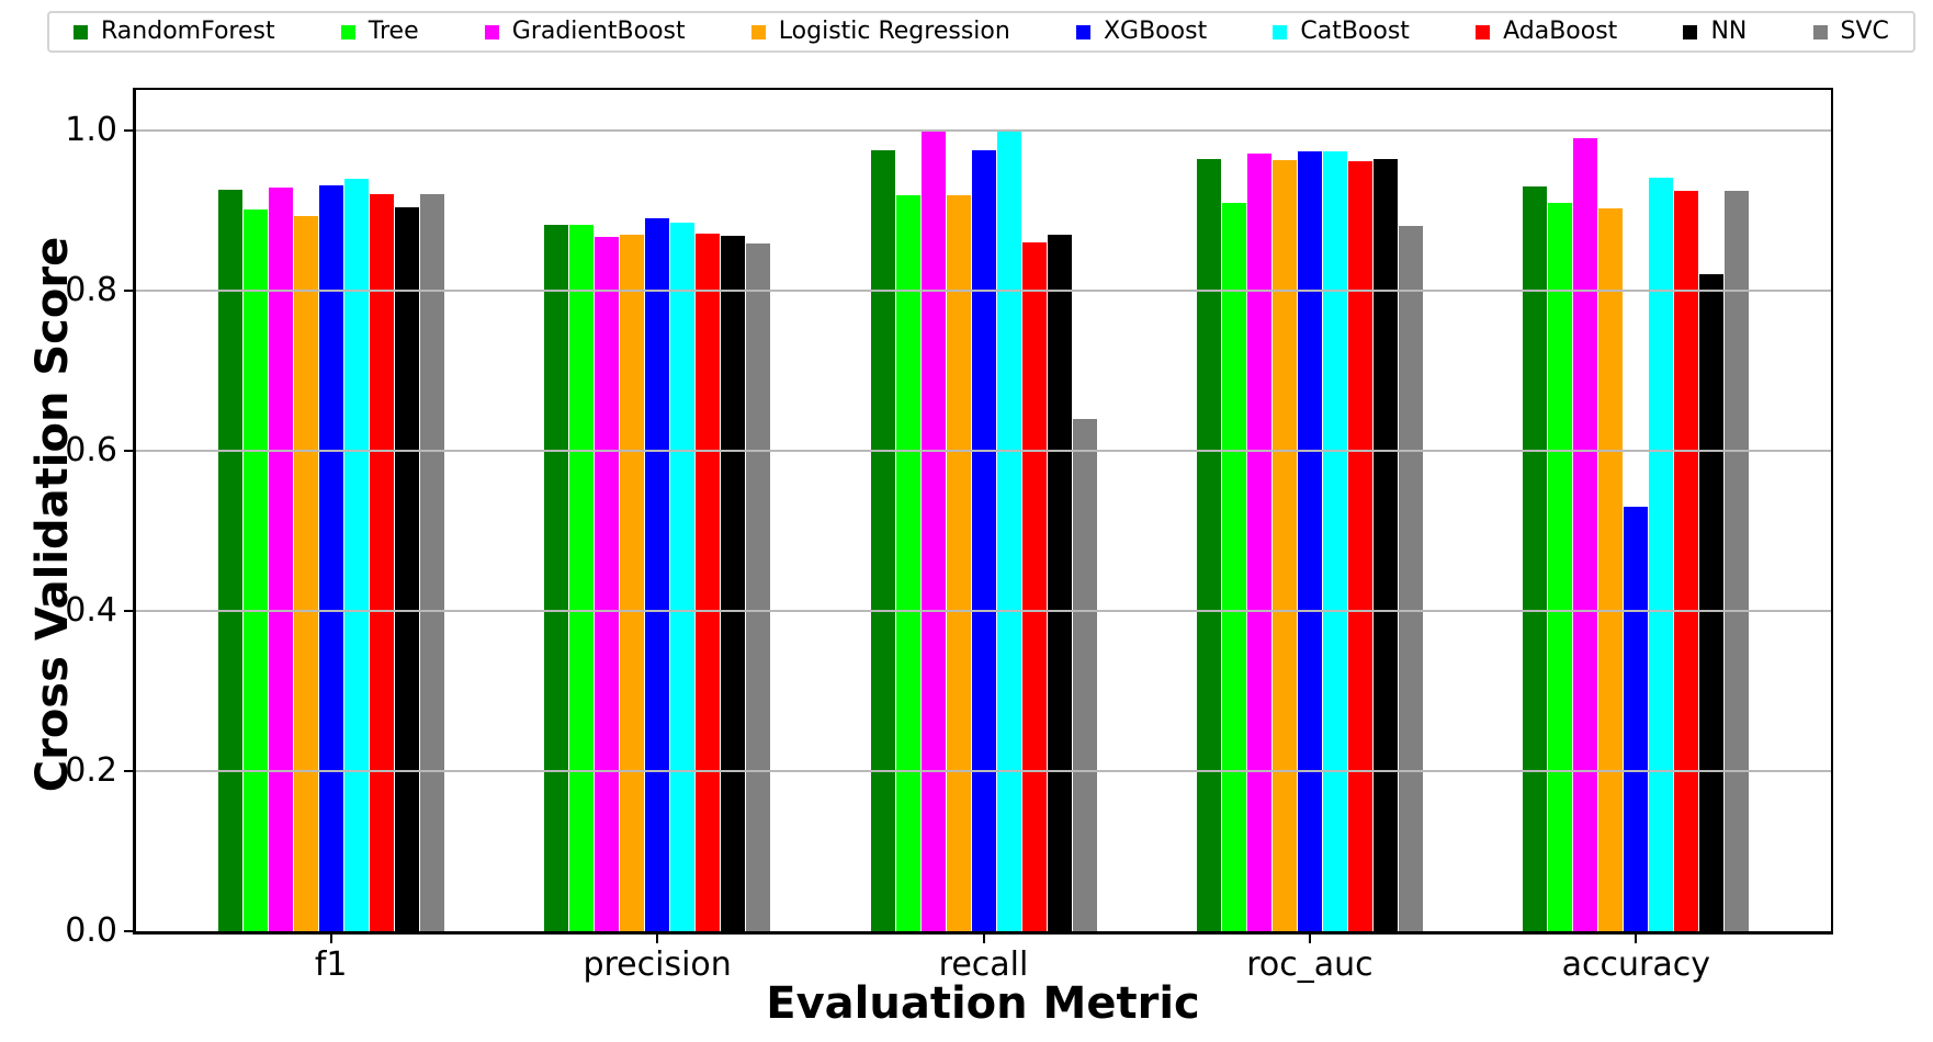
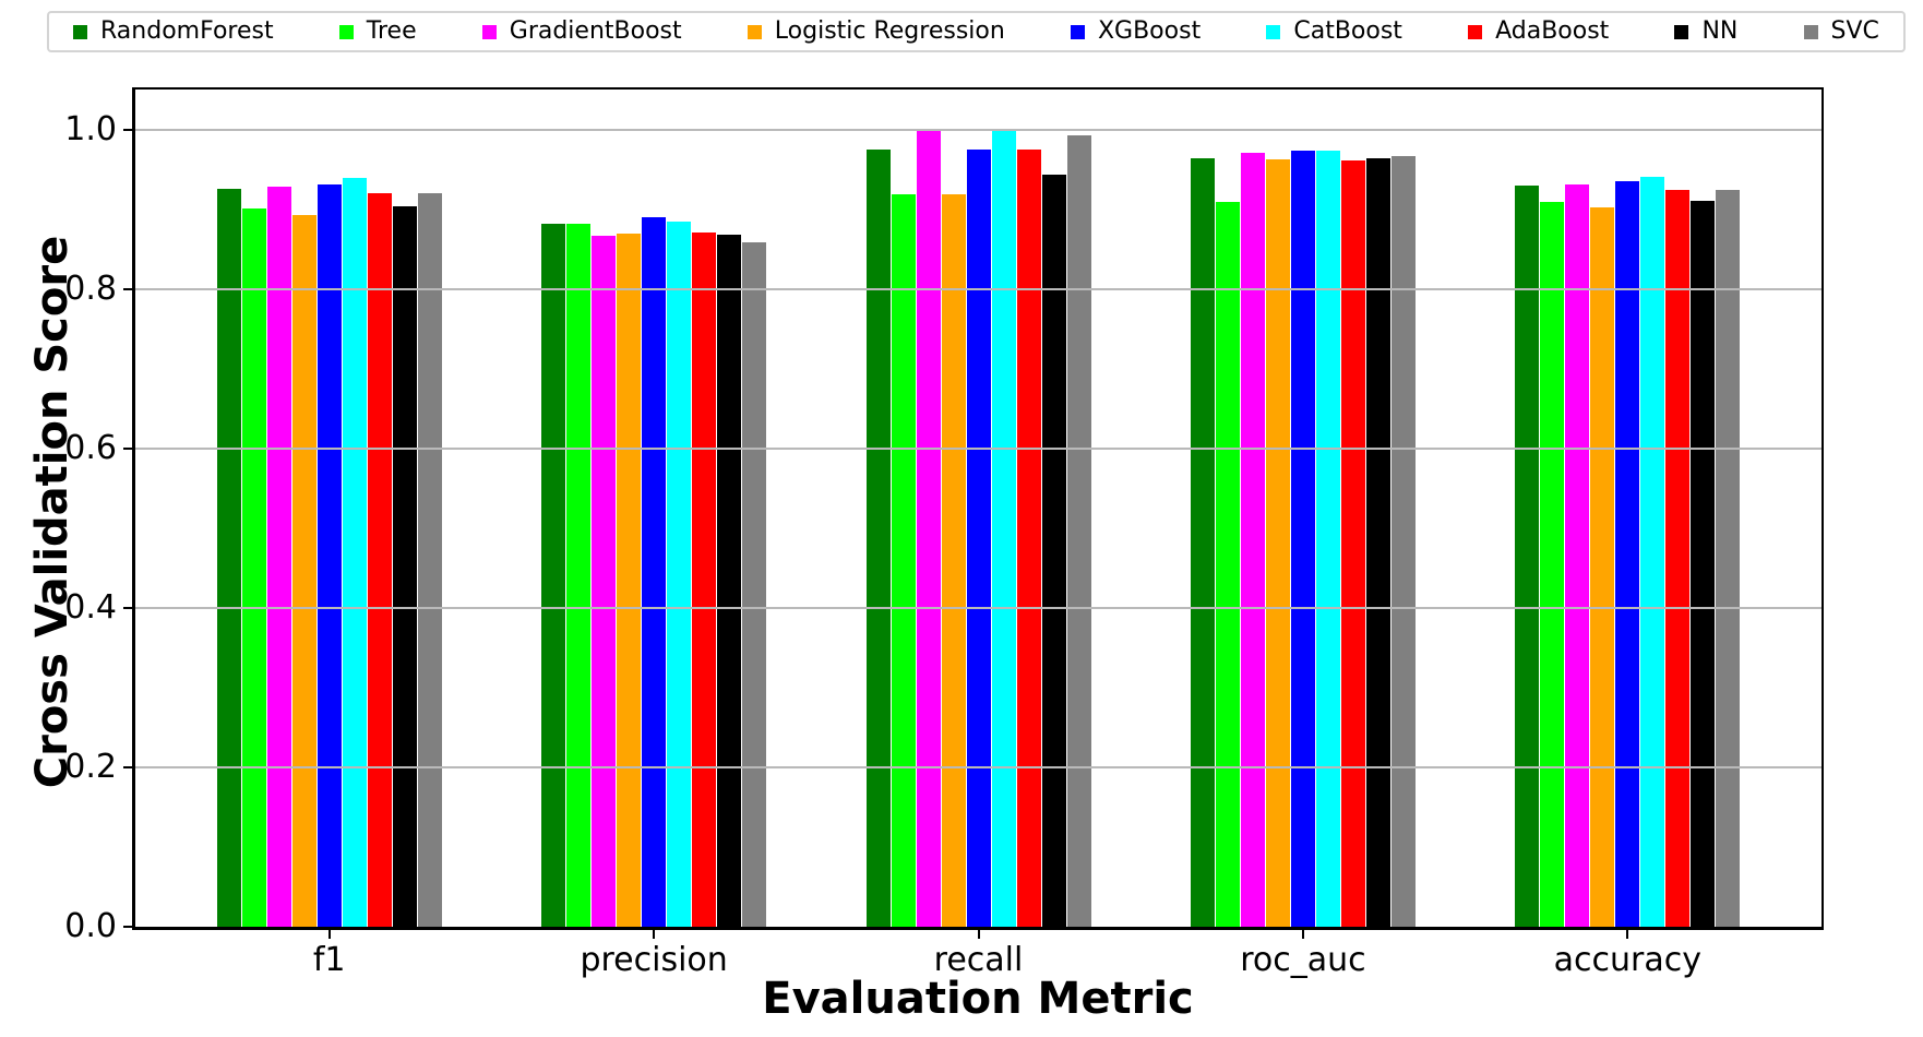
AdaBoost/recall: 0.86 -> 0.97
NN/recall: 0.87 -> 0.94
SVC/recall: 0.64 -> 0.99
SVC/roc_auc: 0.88 -> 0.97
GradientBoost/accuracy: 0.99 -> 0.93
XGBoost/accuracy: 0.53 -> 0.94
NN/accuracy: 0.82 -> 0.91
